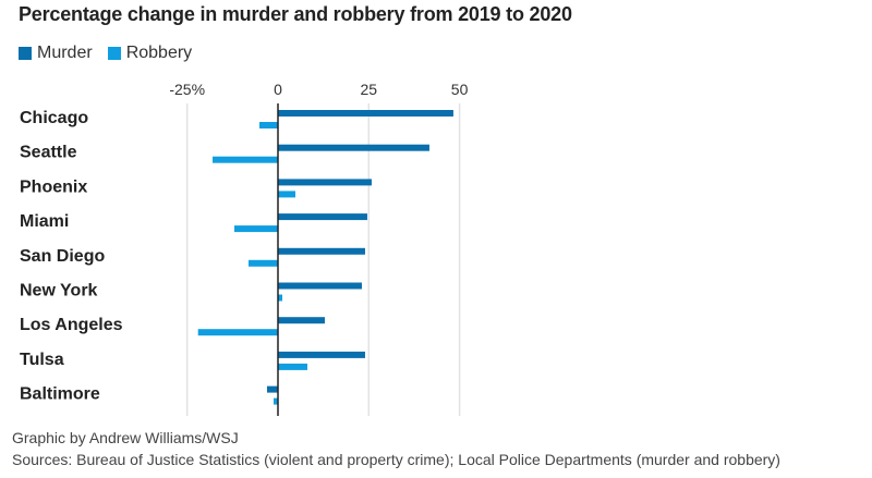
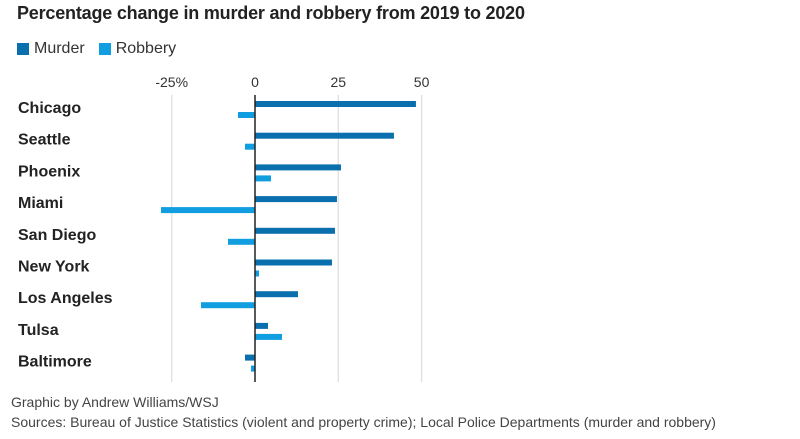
Robbery/Seattle: -18 -> -3
Robbery/Miami: -12 -> -28
Robbery/Los Angeles: -22 -> -16
Murder/Tulsa: 24 -> 4
